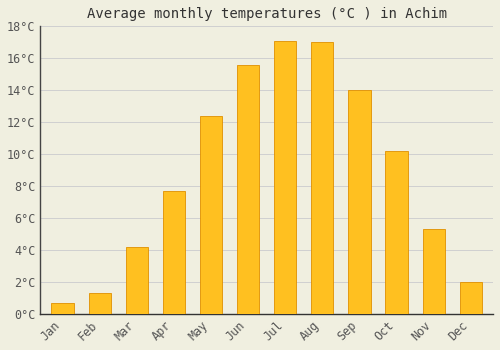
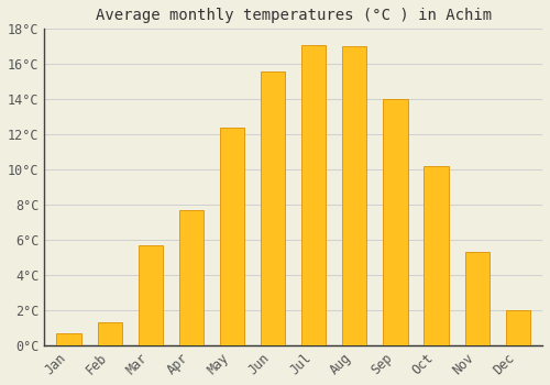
Mar: 4.2°C -> 5.7°C
